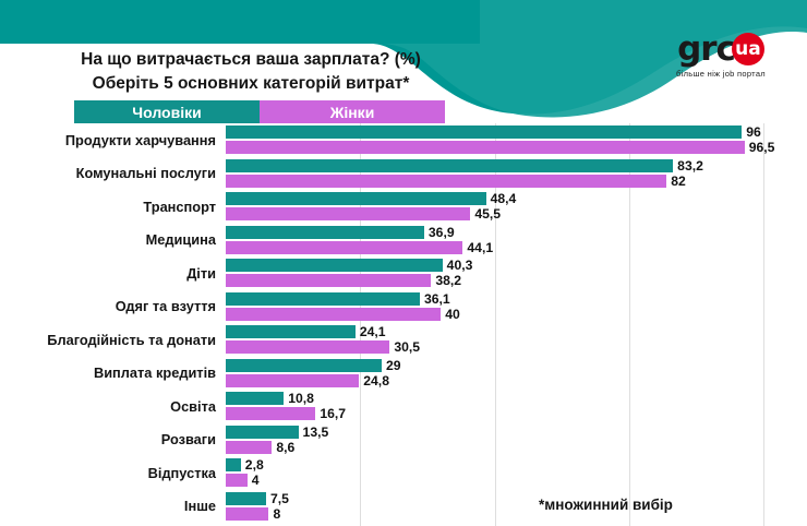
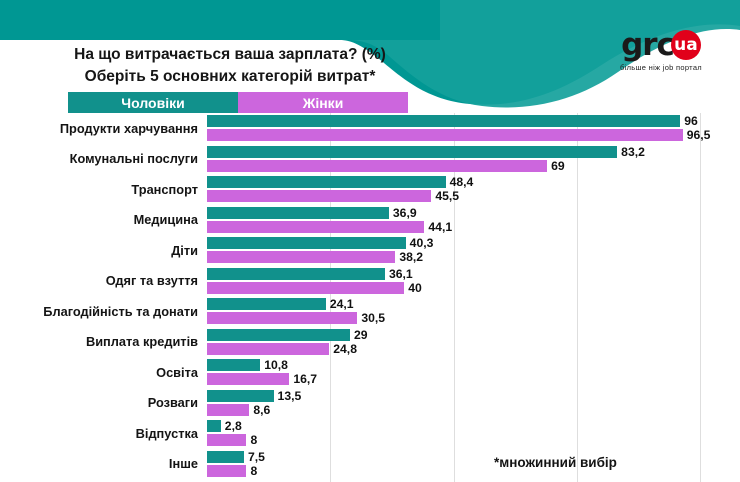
Жінки/Комунальні послуги: 82 -> 69
Жінки/Відпустка: 4 -> 8
